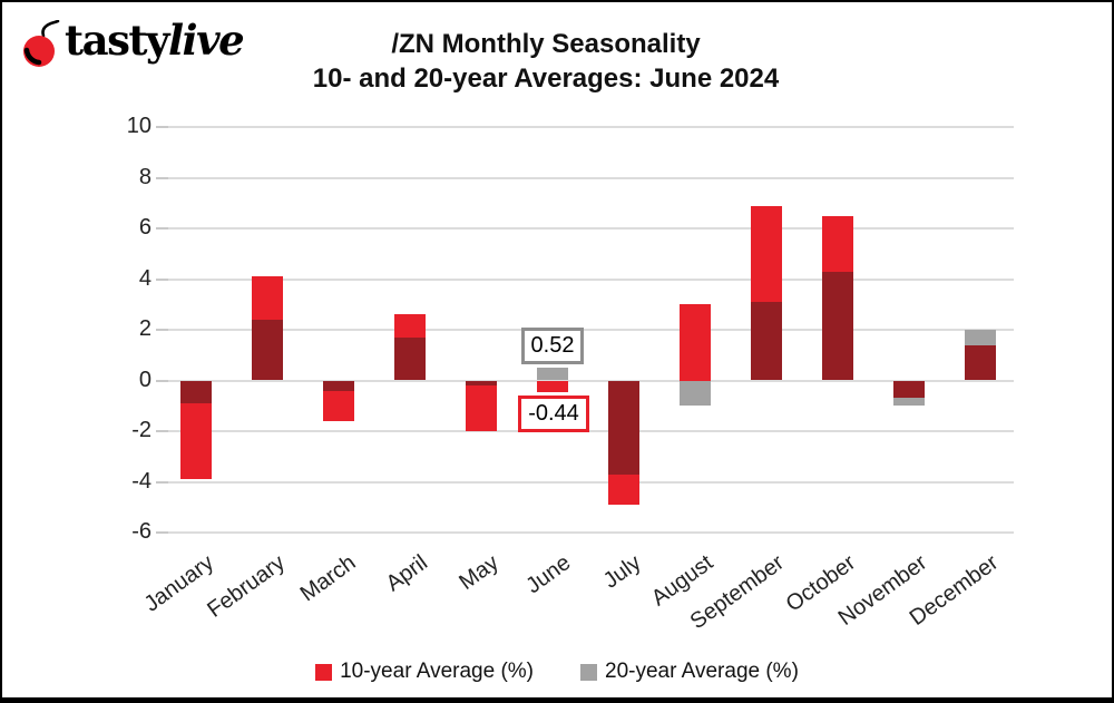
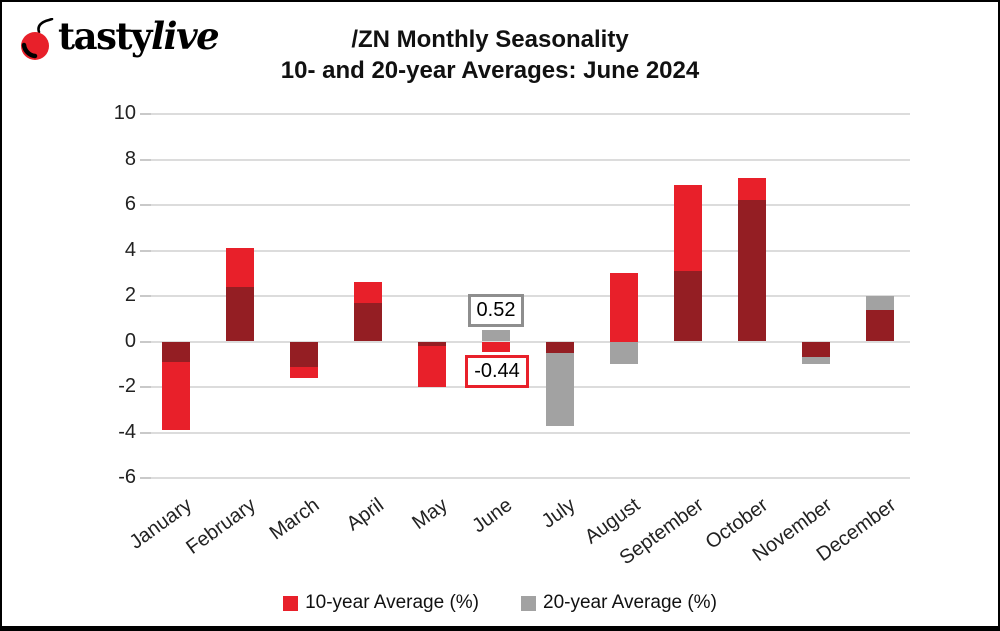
20-year Average (%)/March: -0.4 -> -1.1
10-year Average (%)/July: -4.9 -> -0.5
10-year Average (%)/October: 6.5 -> 7.2
20-year Average (%)/October: 4.3 -> 6.2
